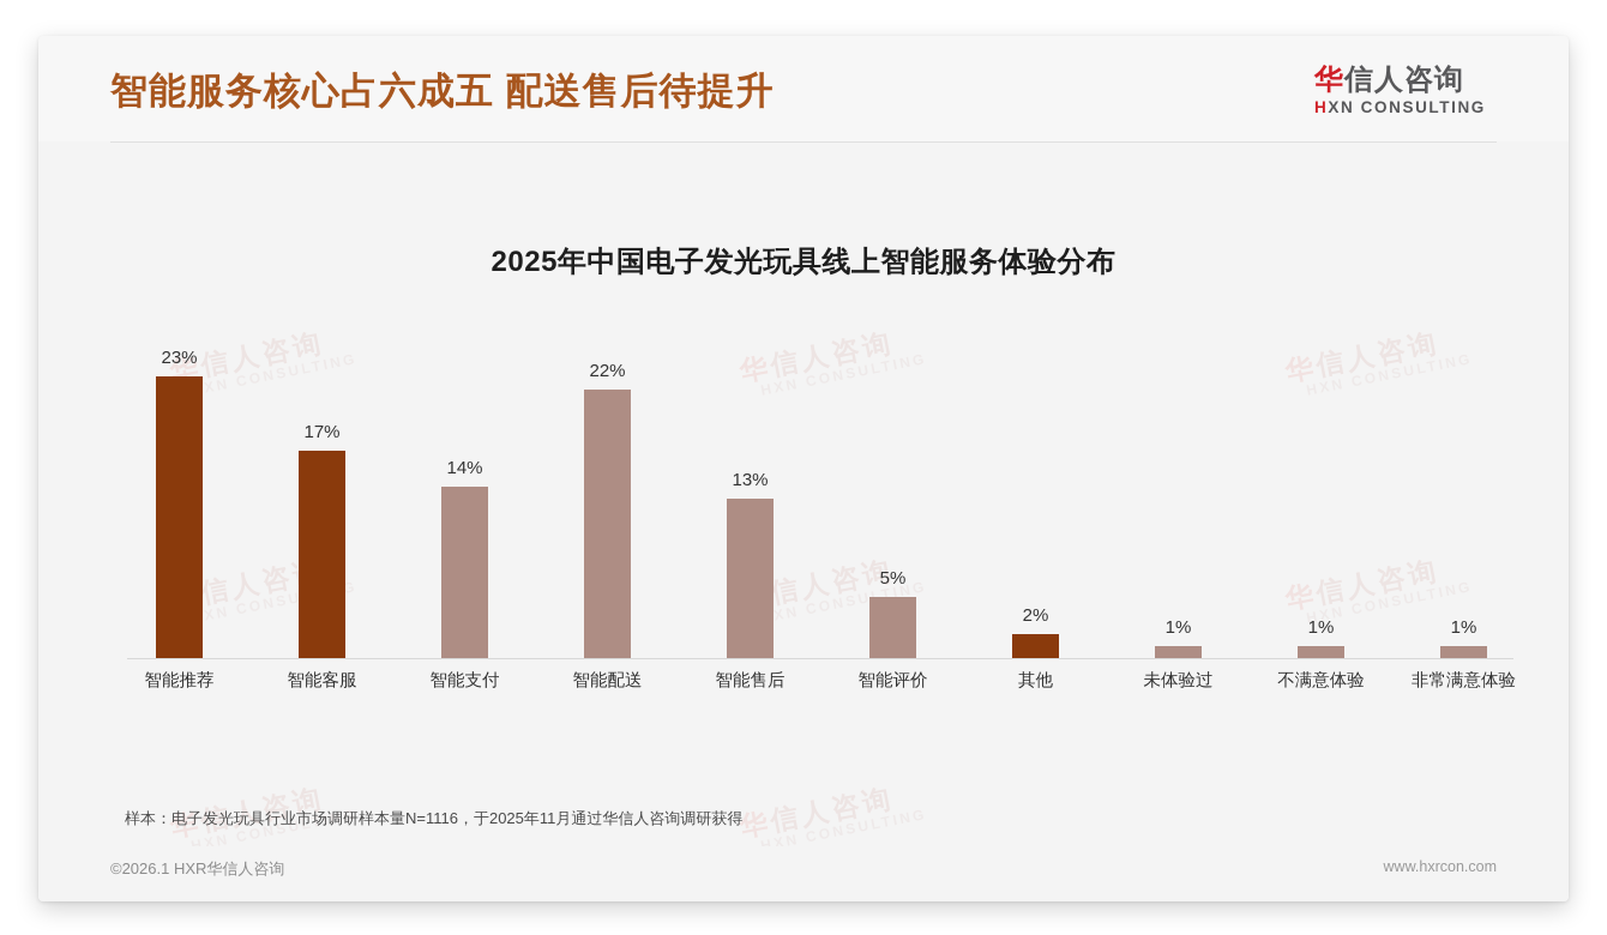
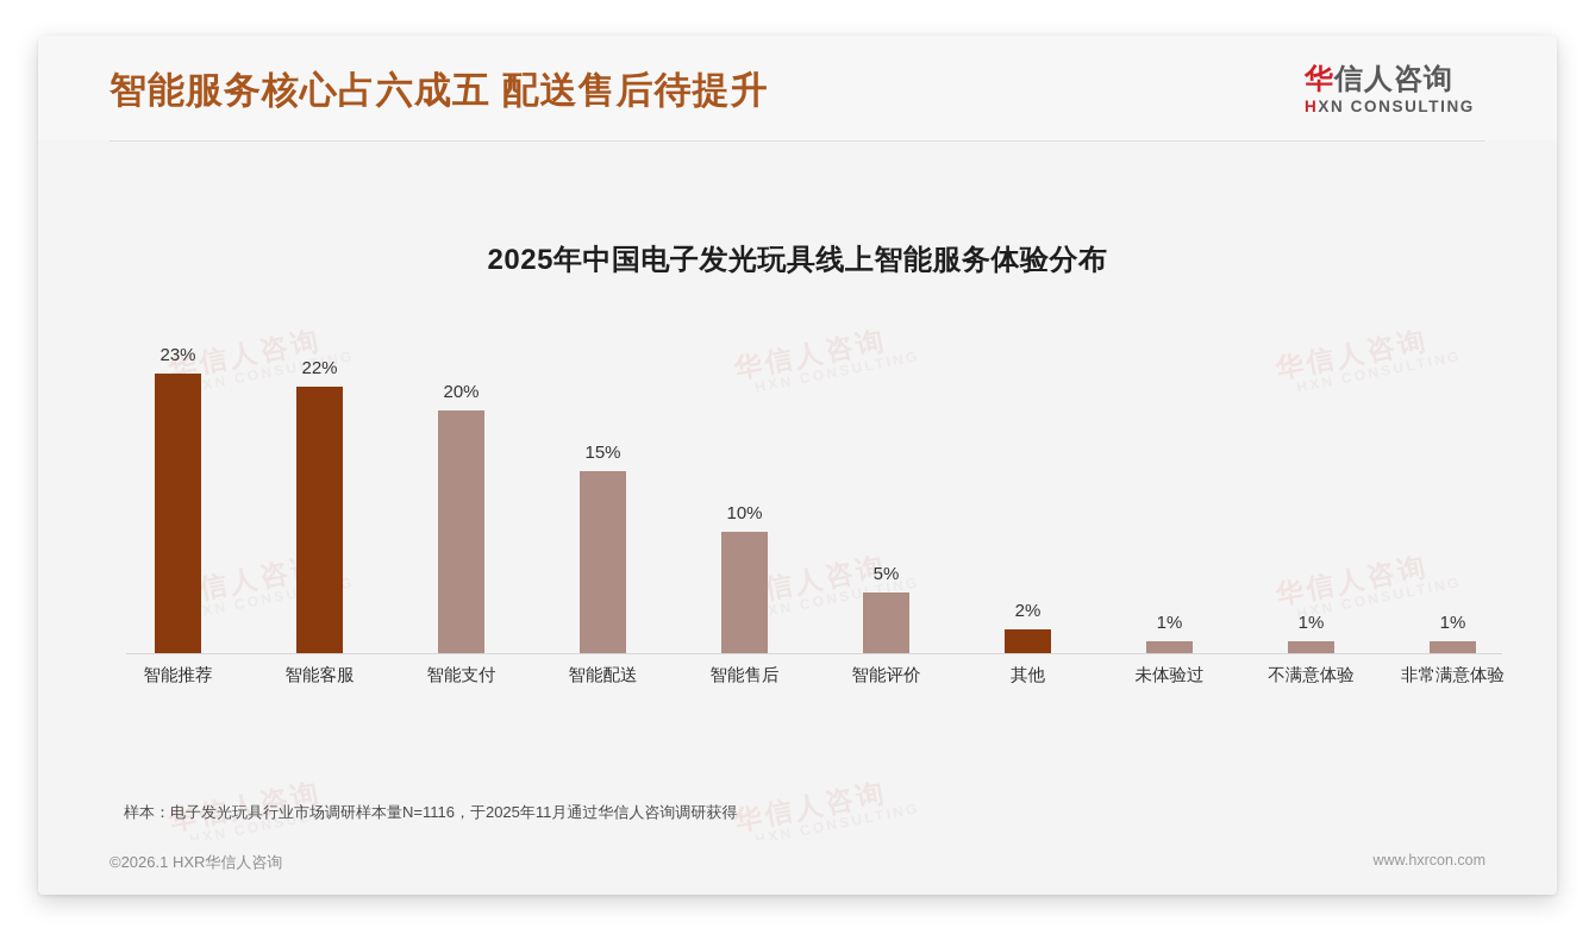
智能客服: 17% -> 22%
智能支付: 14% -> 20%
智能配送: 22% -> 15%
智能售后: 13% -> 10%
